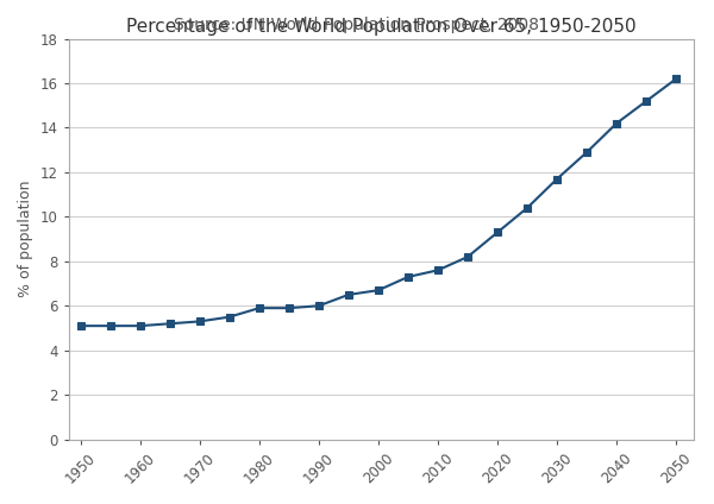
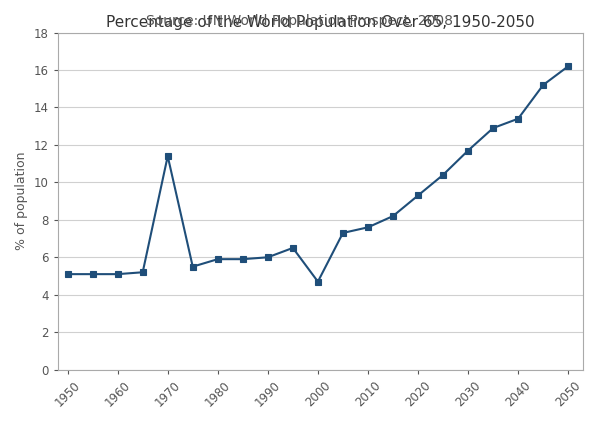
1970: 5.3 -> 11.4
2000: 6.7 -> 4.7
2040: 14.2 -> 13.4
